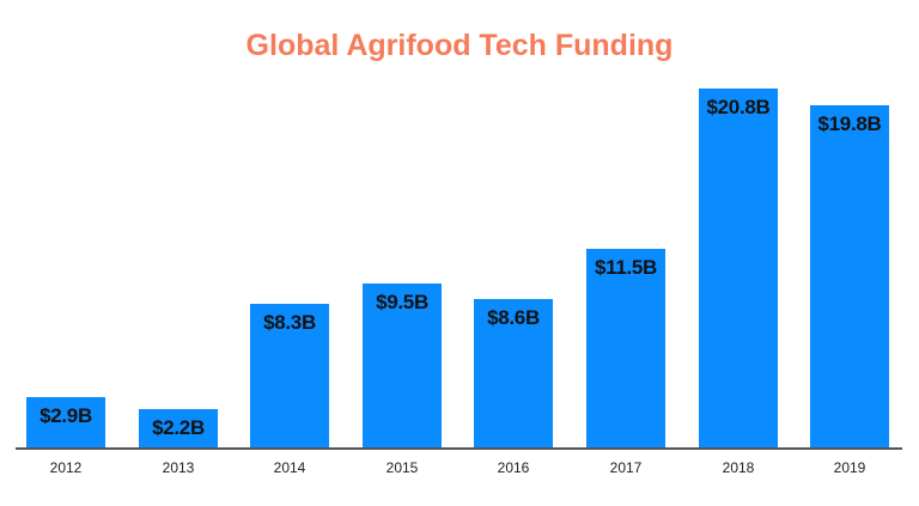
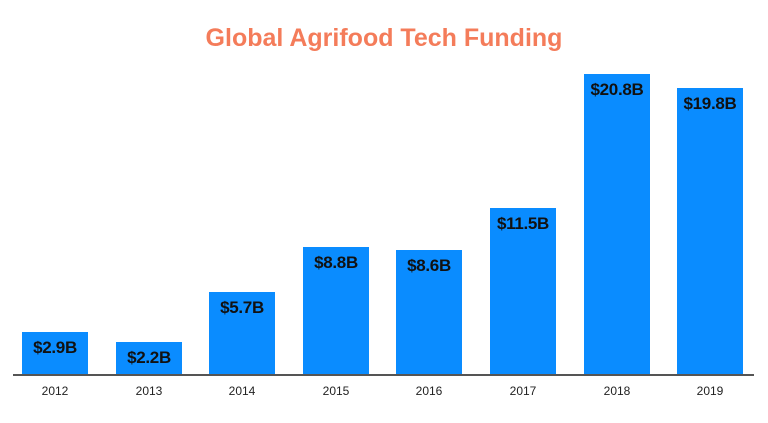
2014: $8.3B -> $5.7B
2015: $9.5B -> $8.8B
